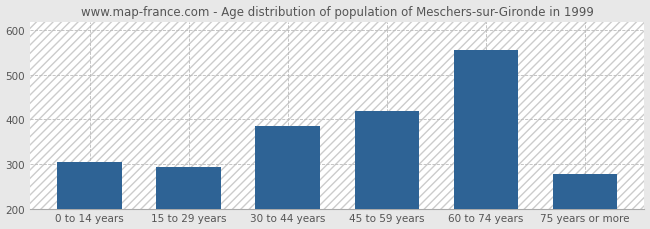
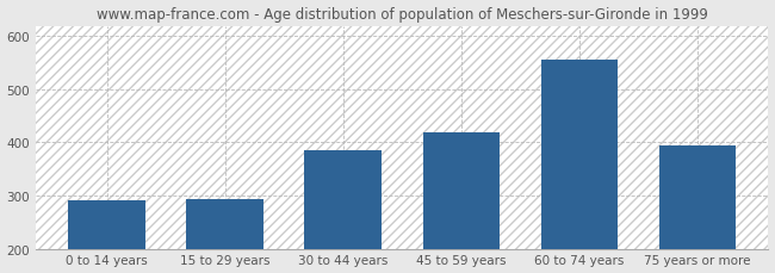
0 to 14 years: 305 -> 290
75 years or more: 278 -> 395
